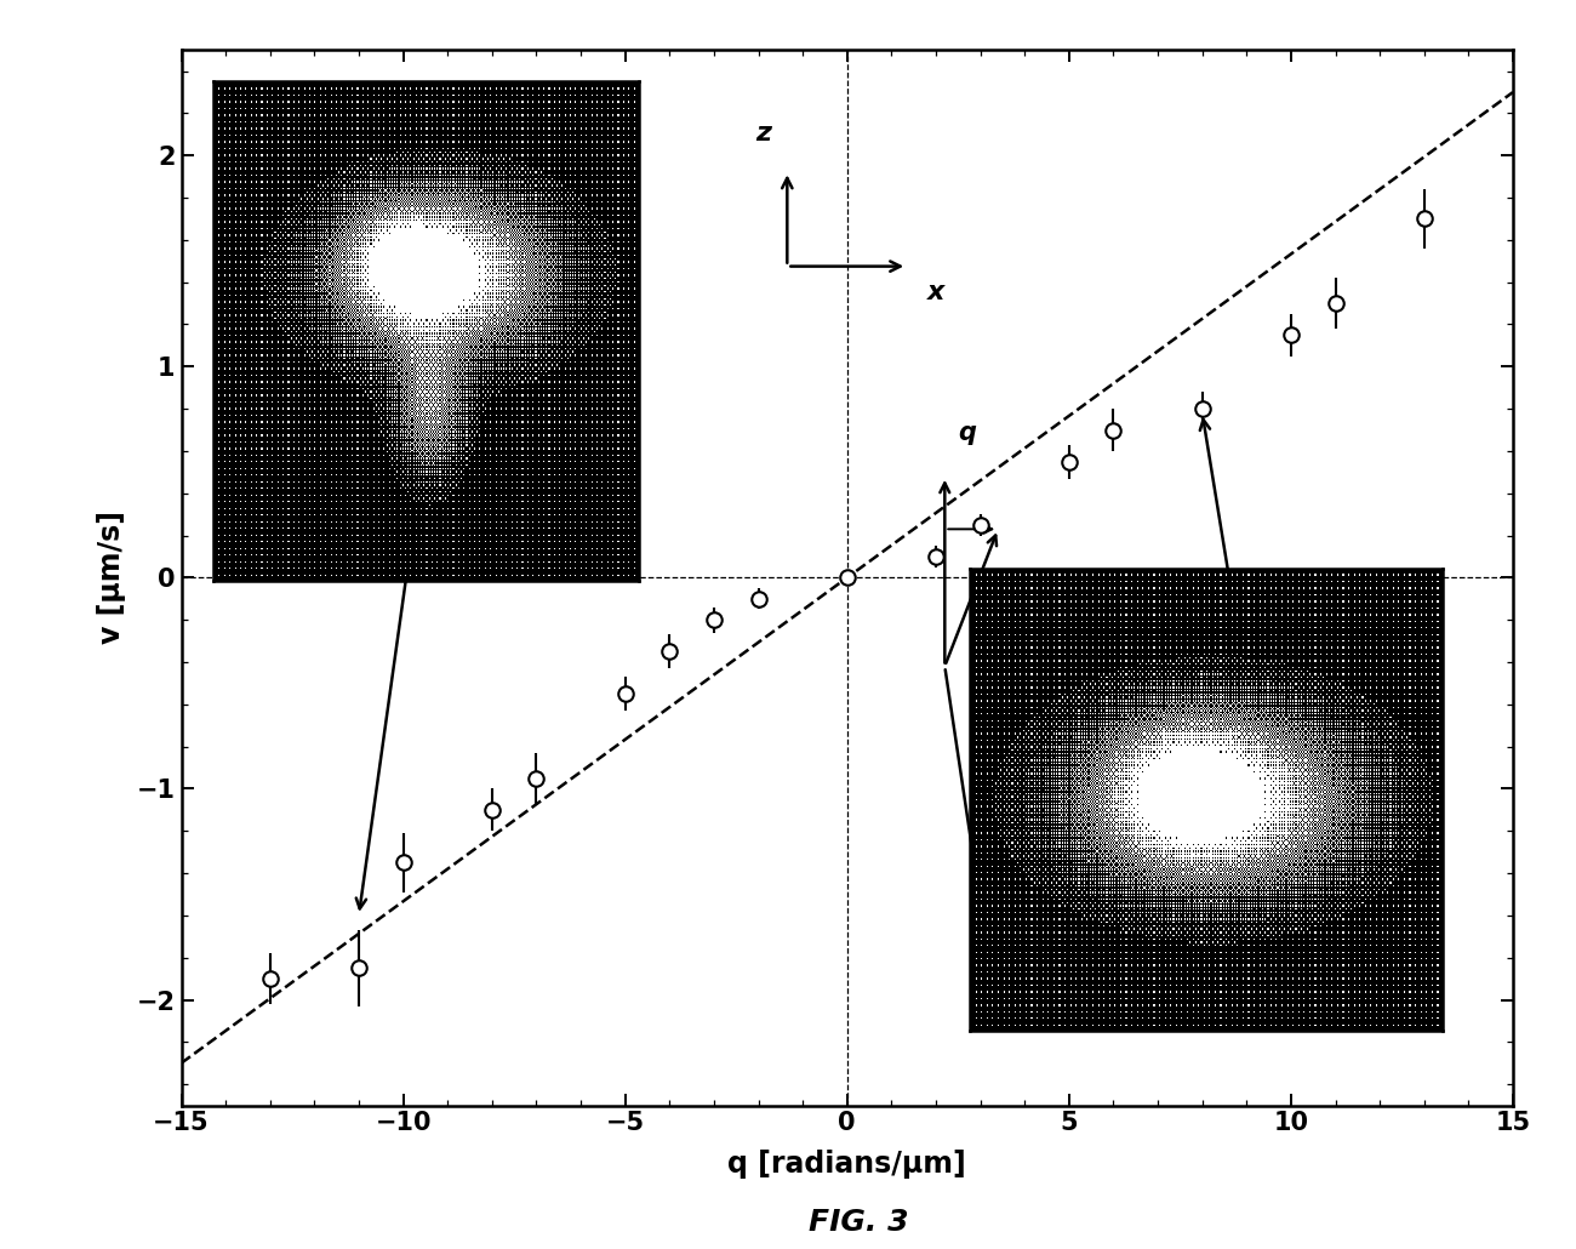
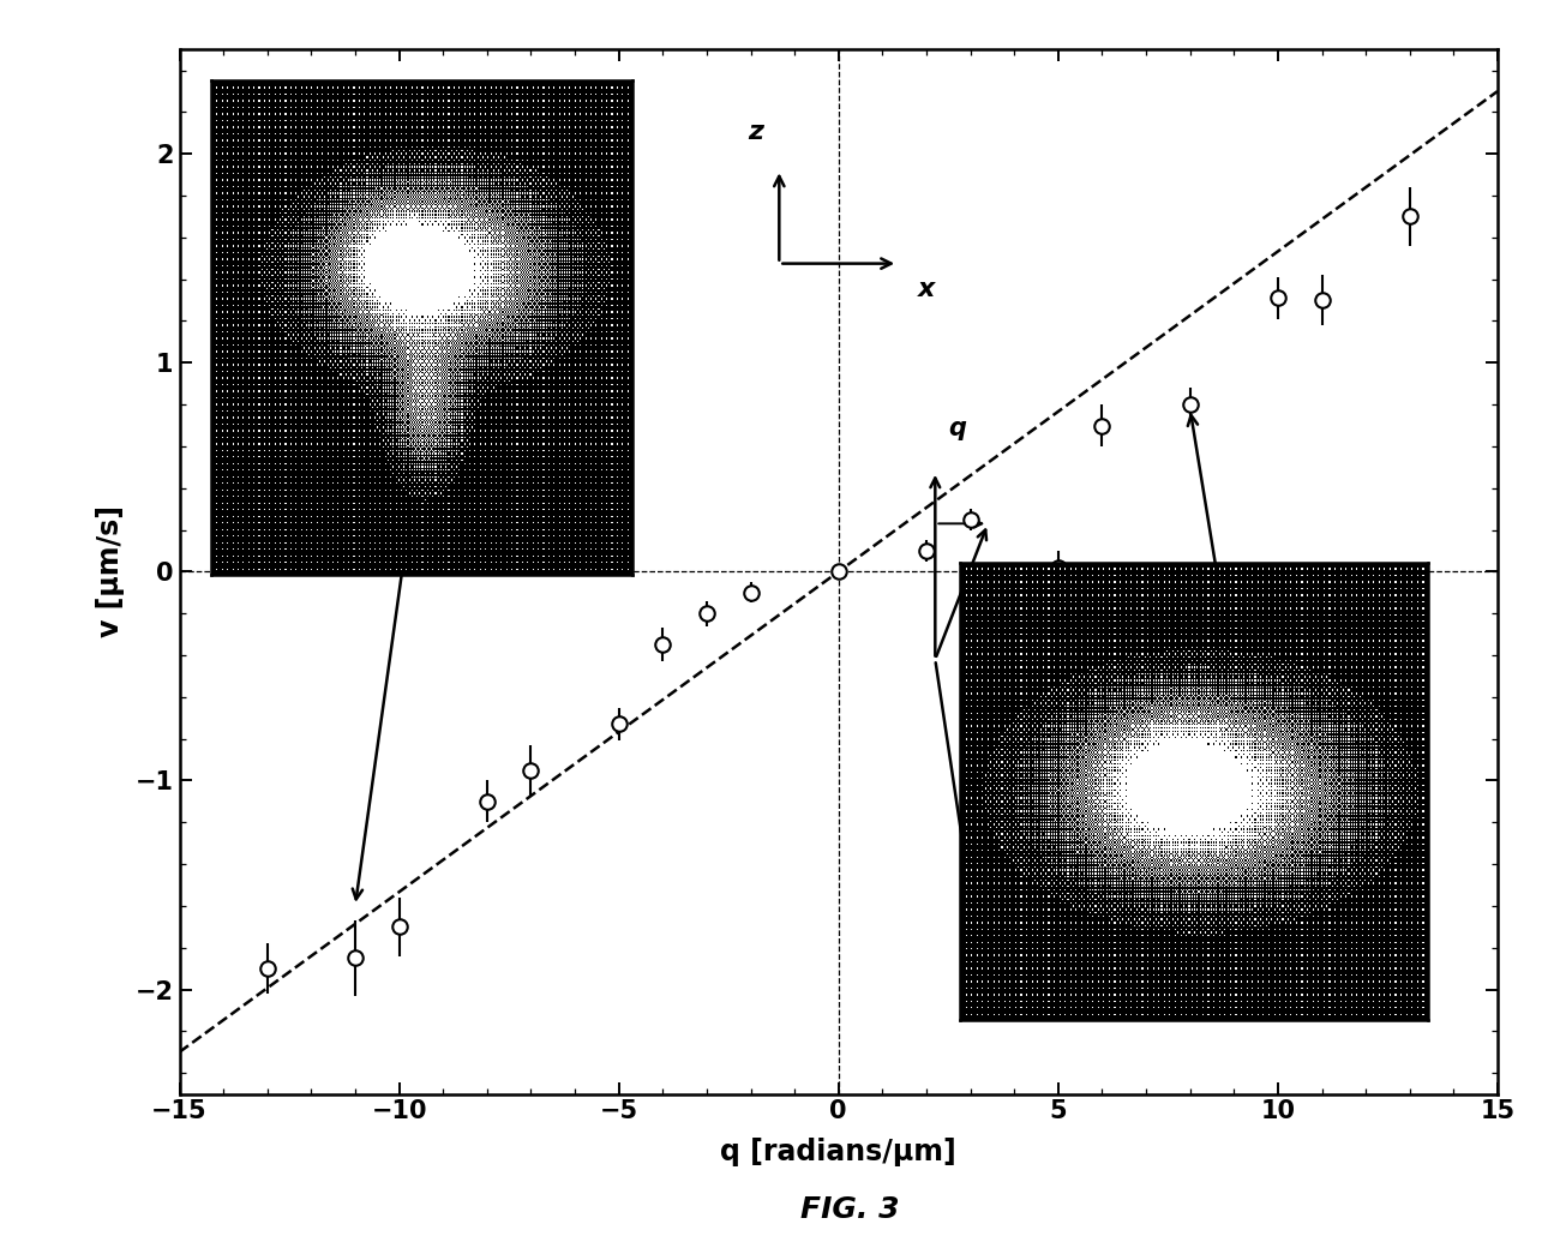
−10: -1.35 -> -1.70
−5: -0.55 -> -0.73
5: 0.55 -> 0.02
10: 1.15 -> 1.31
